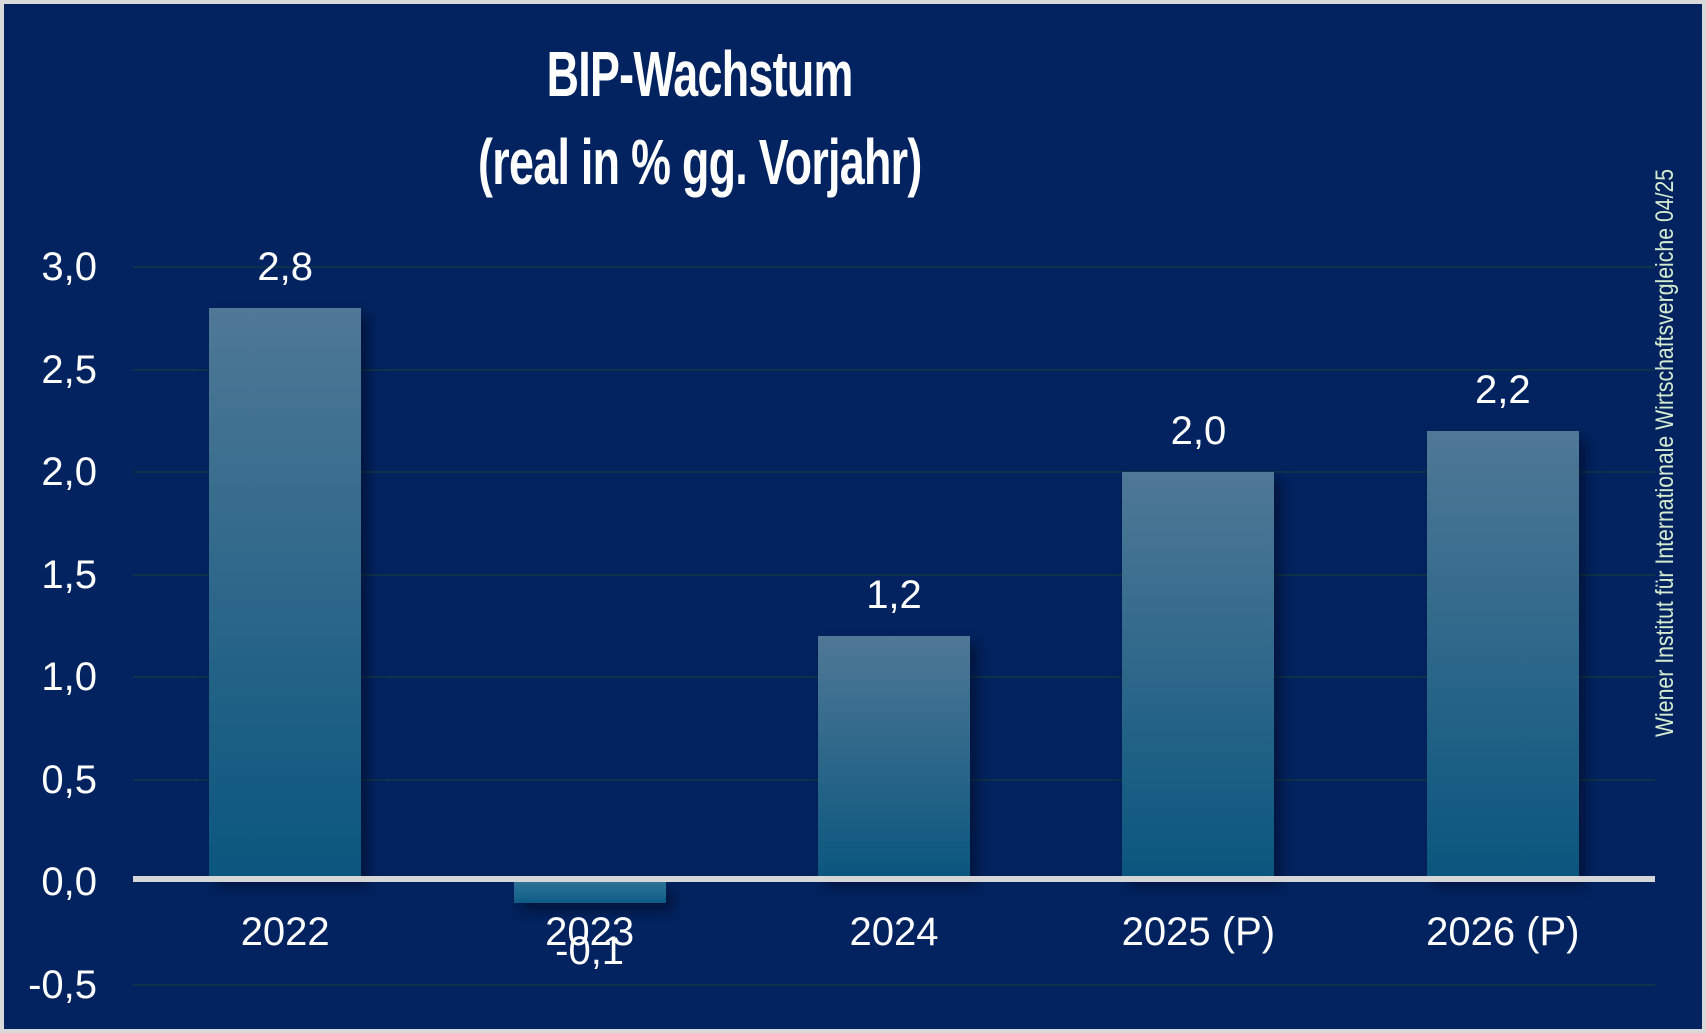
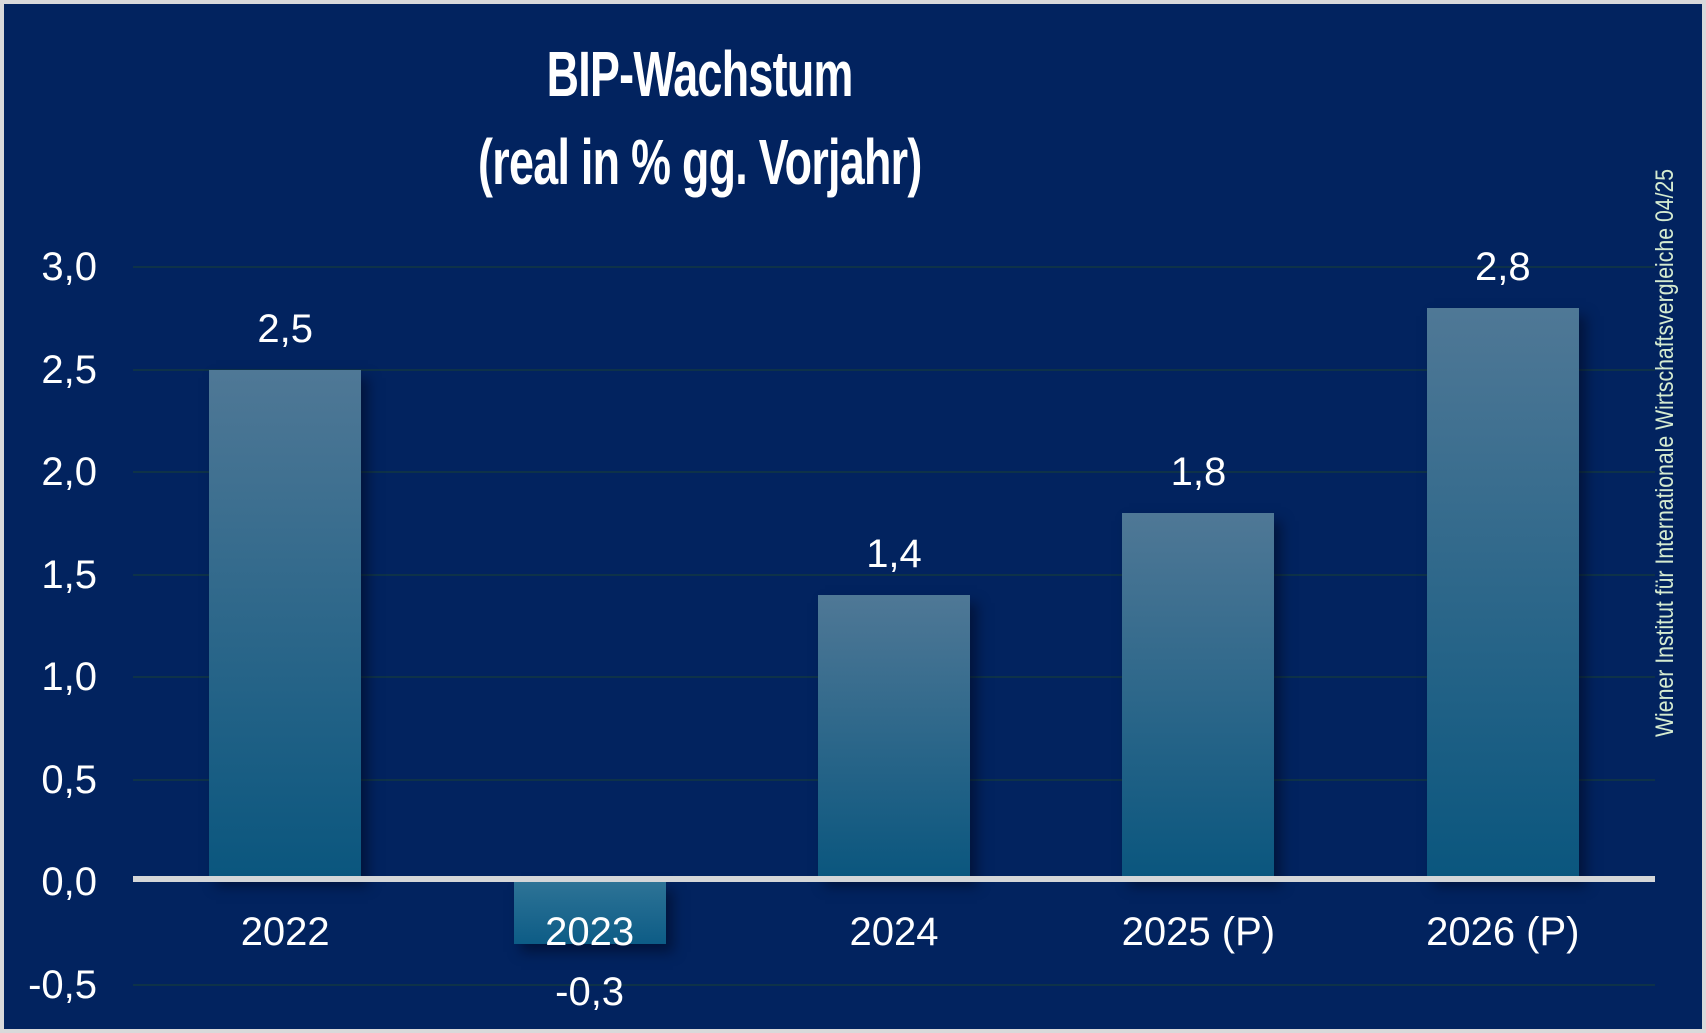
2022: 2,8 -> 2,5
2023: -0,1 -> -0,3
2024: 1,2 -> 1,4
2025 (P): 2,0 -> 1,8
2026 (P): 2,2 -> 2,8
